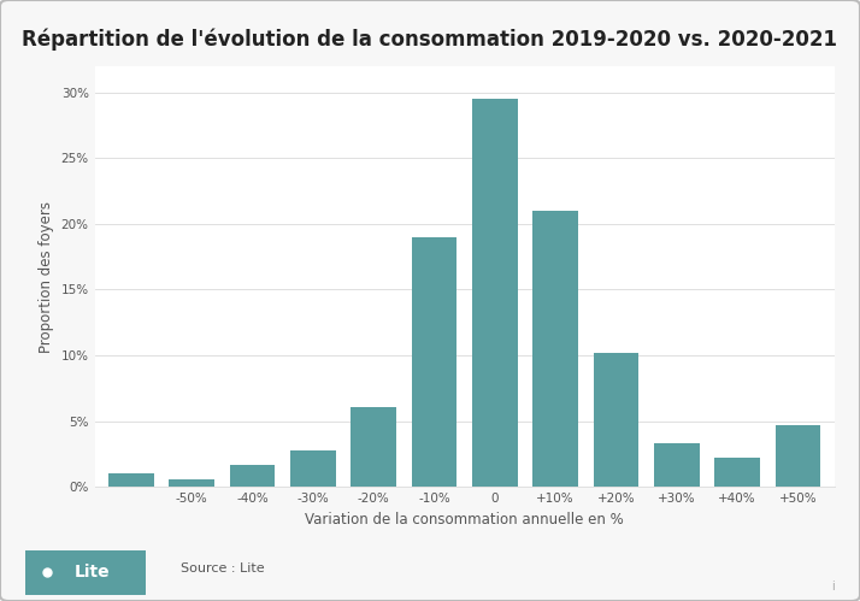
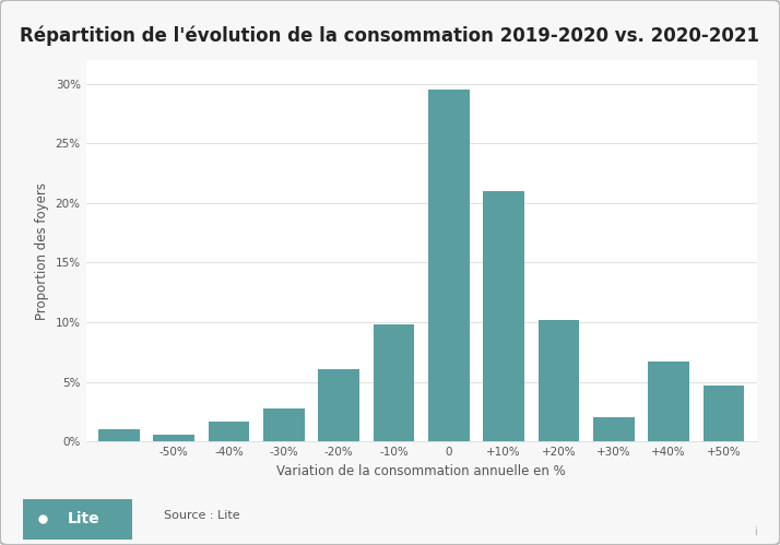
-10%: 19.0% -> 9.8%
+30%: 3.3% -> 2.0%
+40%: 2.2% -> 6.7%
